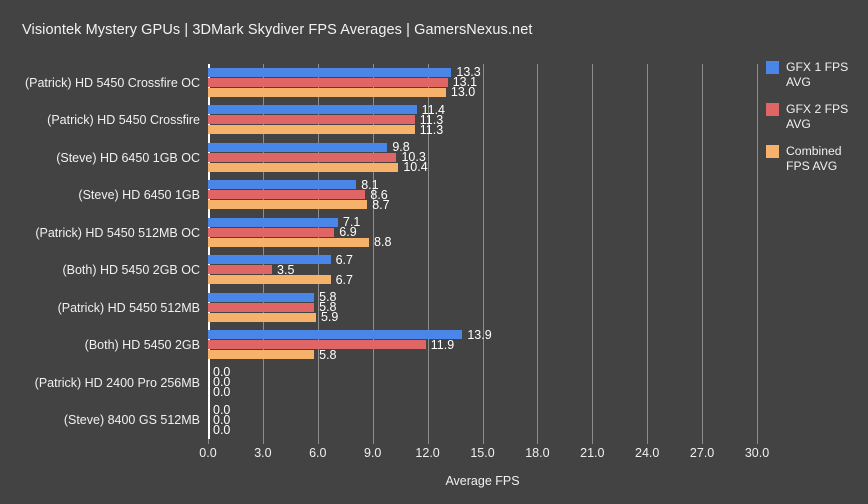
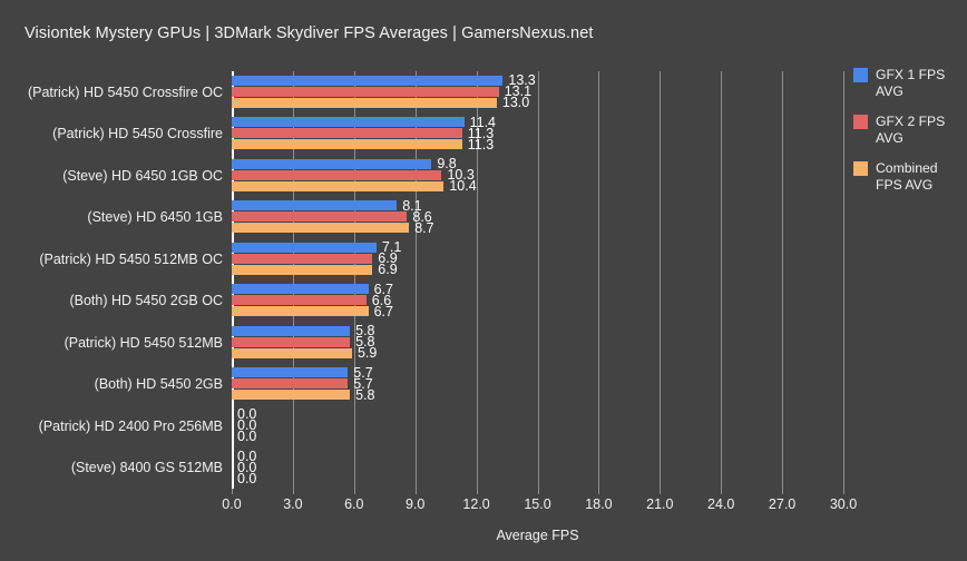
Combined FPS AVG/(Patrick) HD 5450 512MB OC: 8.8 -> 6.9
GFX 2 FPS AVG/(Both) HD 5450 2GB OC: 3.5 -> 6.6
GFX 1 FPS AVG/(Both) HD 5450 2GB: 13.9 -> 5.7
GFX 2 FPS AVG/(Both) HD 5450 2GB: 11.9 -> 5.7
